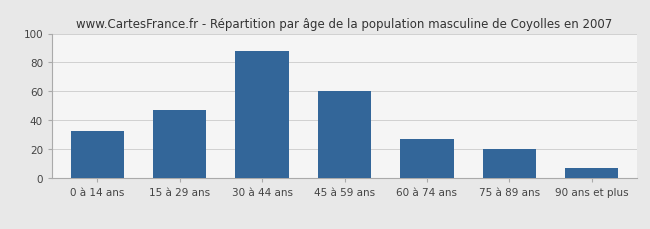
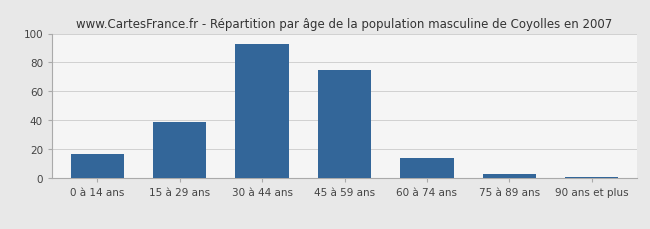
0 à 14 ans: 33 -> 17
15 à 29 ans: 47 -> 39
30 à 44 ans: 88 -> 93
45 à 59 ans: 60 -> 75
60 à 74 ans: 27 -> 14
75 à 89 ans: 20 -> 3
90 ans et plus: 7 -> 1
